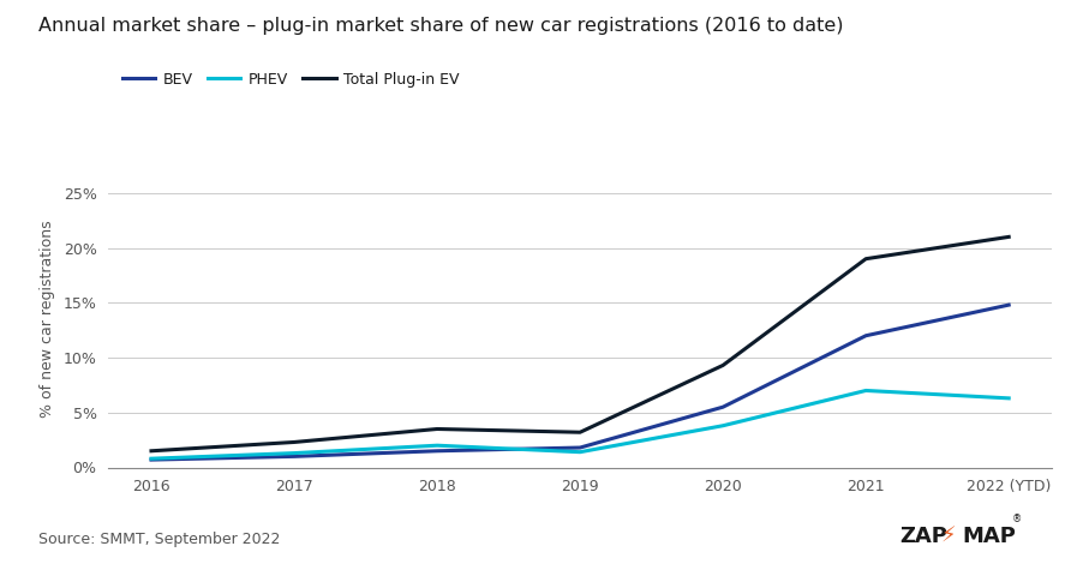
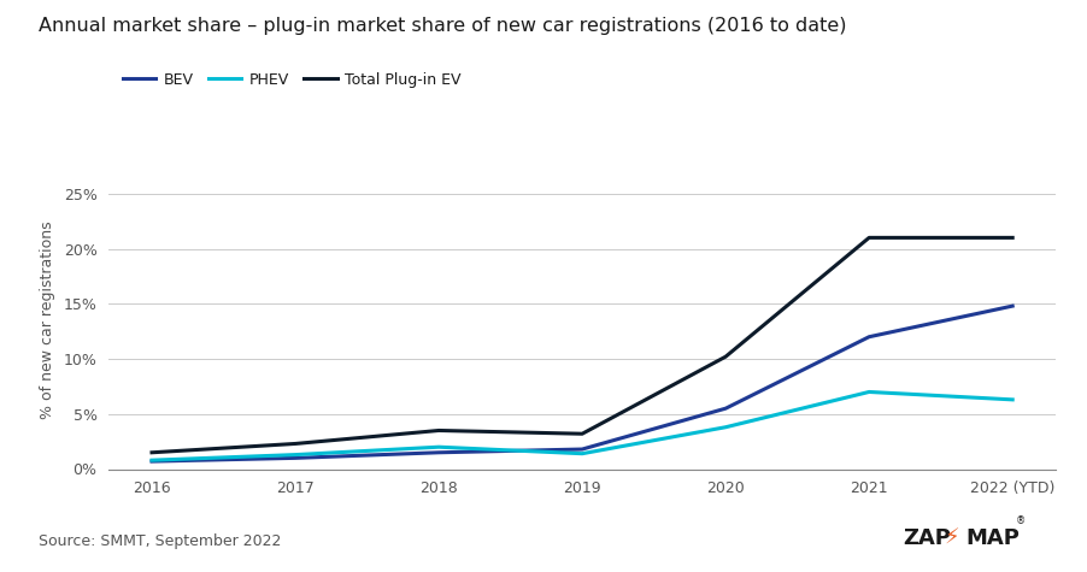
Total Plug-in EV/2020: 9.3% -> 10.2%
Total Plug-in EV/2021: 19.0% -> 21.0%
